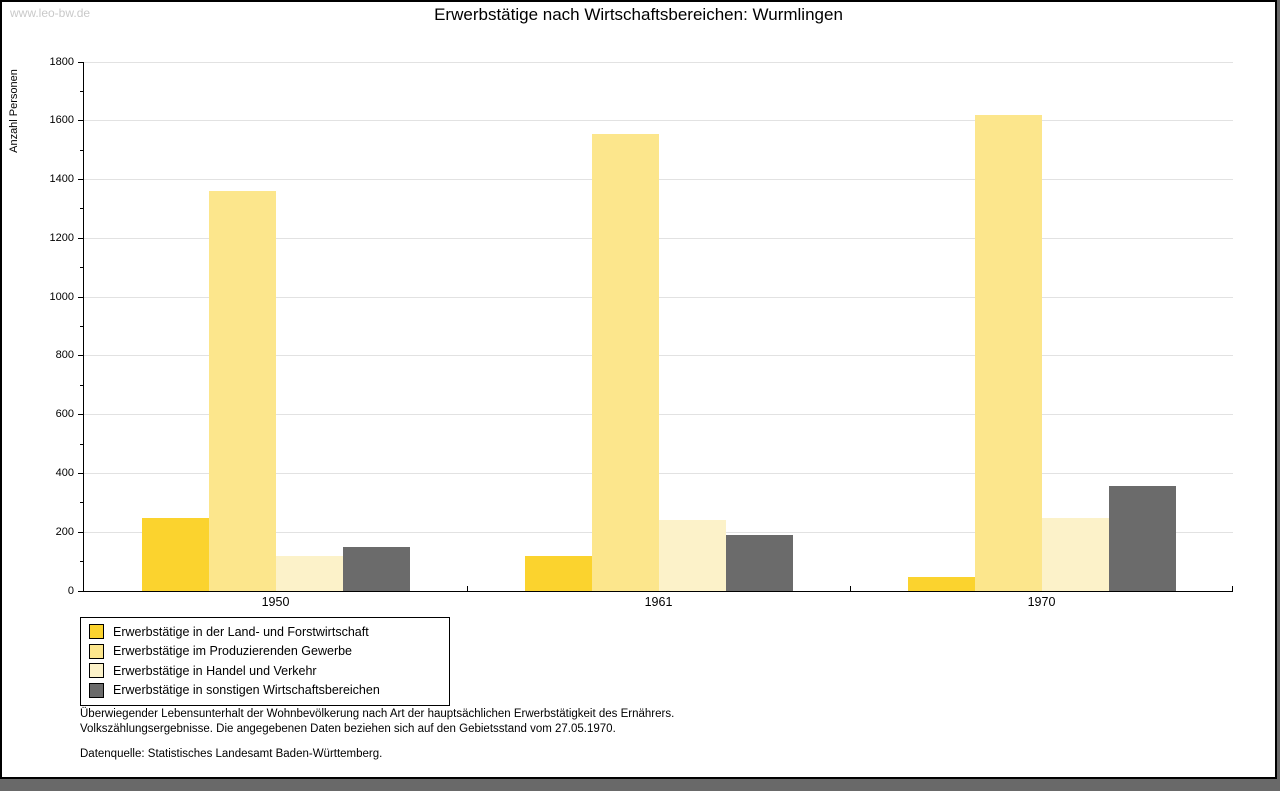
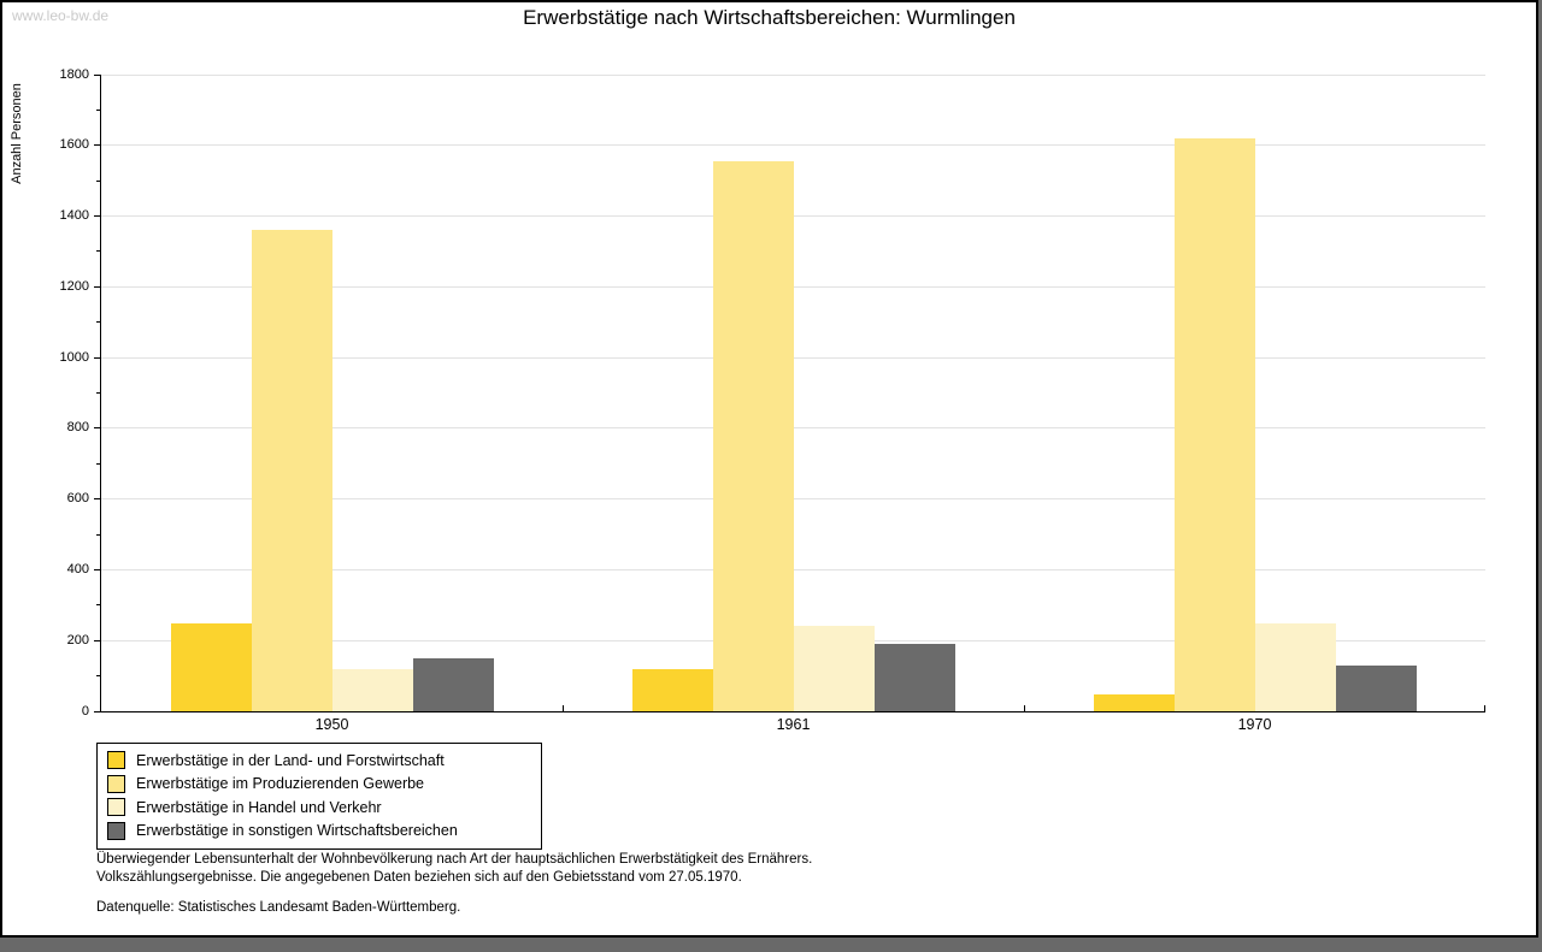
Erwerbstätige in sonstigen Wirtschaftsbereichen/1970: 360 -> 130
